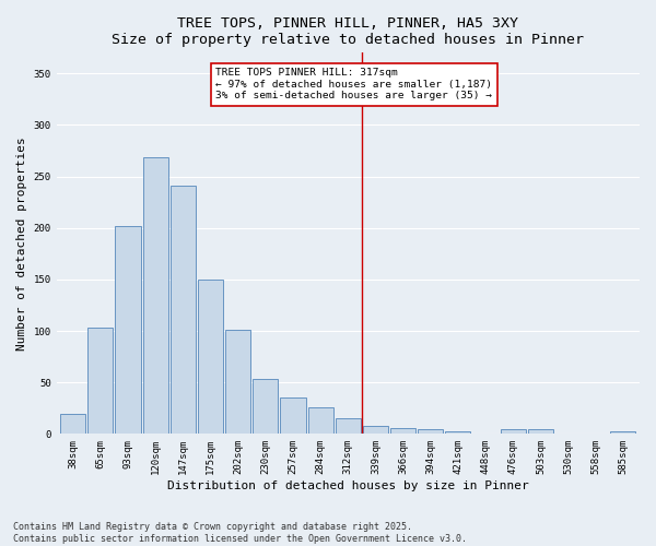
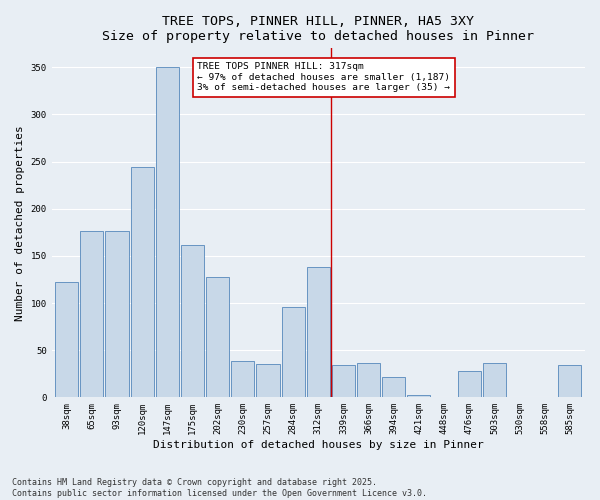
38sqm: 19 -> 122
65sqm: 103 -> 176
93sqm: 202 -> 176
120sqm: 269 -> 244
147sqm: 241 -> 350
175sqm: 150 -> 162
202sqm: 101 -> 128
230sqm: 53 -> 38
284sqm: 26 -> 96
312sqm: 15 -> 138
339sqm: 8 -> 34
366sqm: 6 -> 36
394sqm: 5 -> 22
476sqm: 5 -> 28
503sqm: 5 -> 36
585sqm: 2 -> 34
